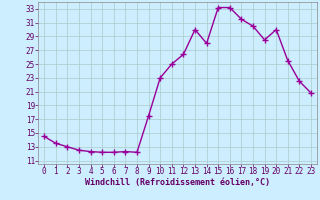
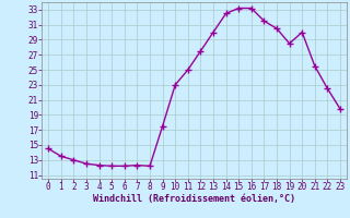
12: 26.4 -> 27.5
14: 28.0 -> 32.5
23: 20.8 -> 19.8
